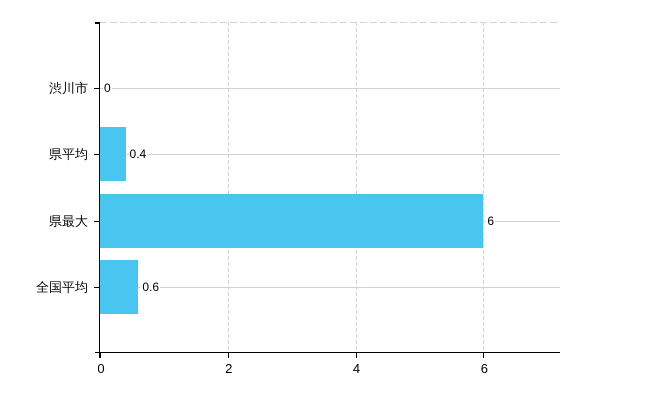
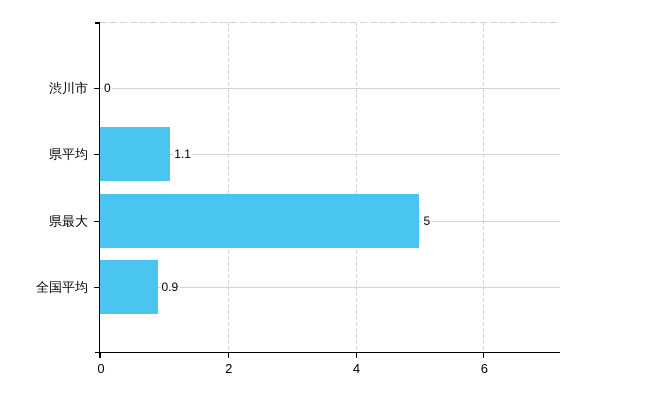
県平均: 0.4 -> 1.1
県最大: 6 -> 5
全国平均: 0.6 -> 0.9
